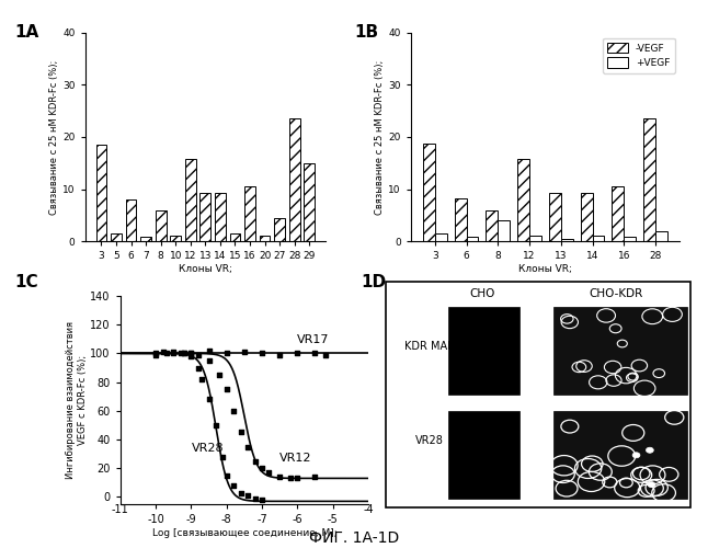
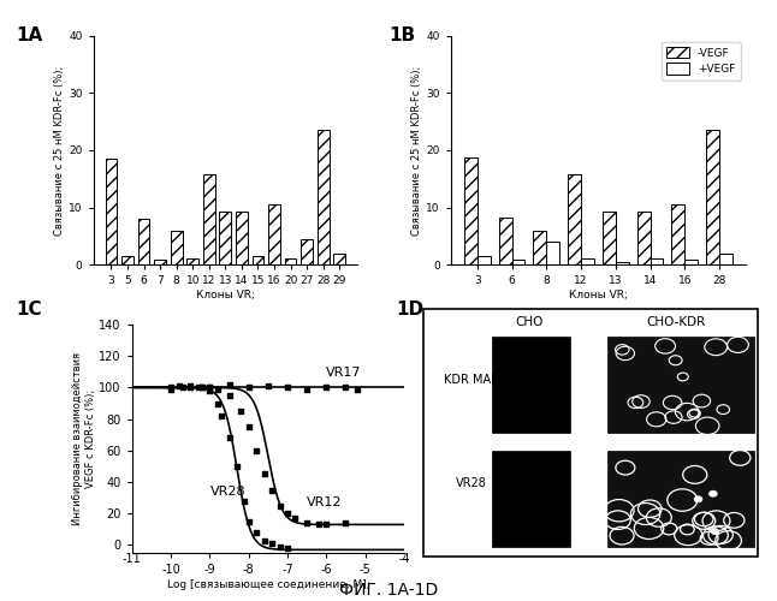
29: 15.0 -> 1.8
